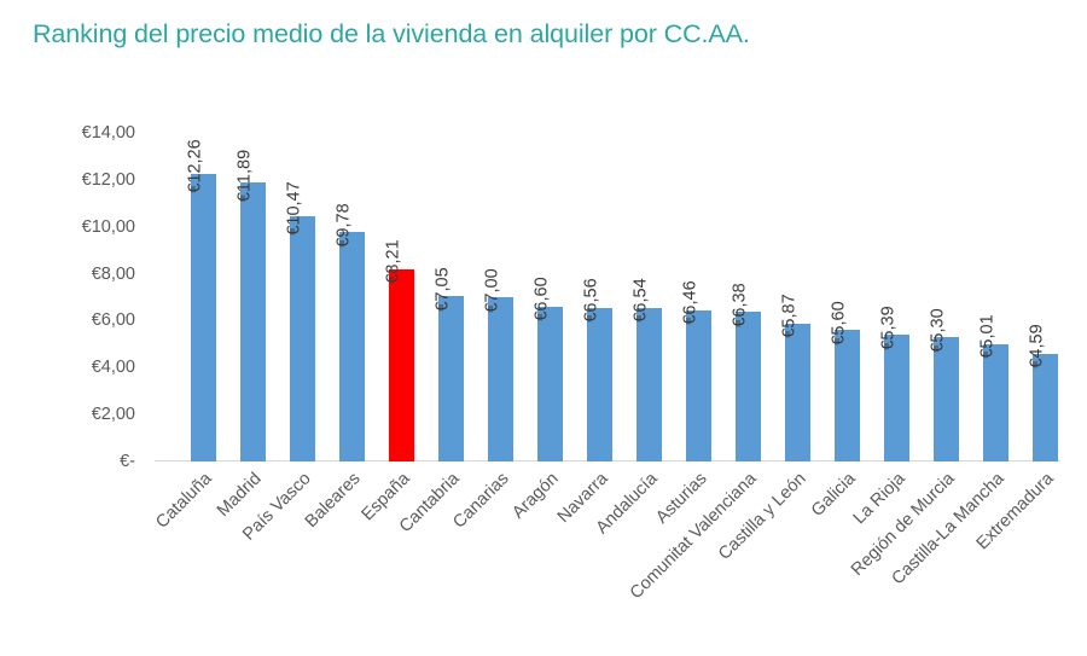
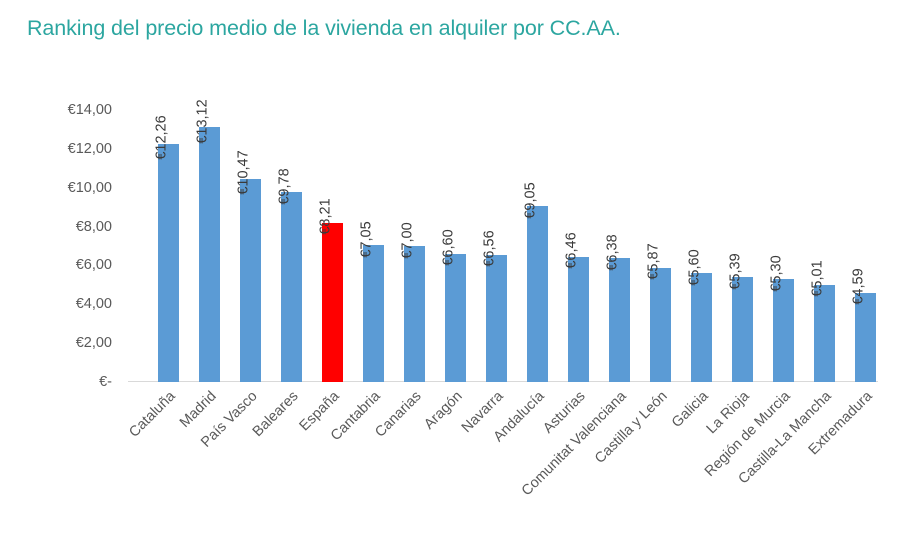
Madrid: €11,89 -> €13,12
Andalucía: €6,54 -> €9,05
